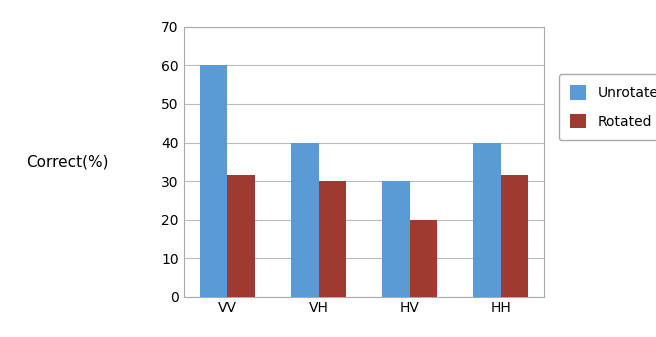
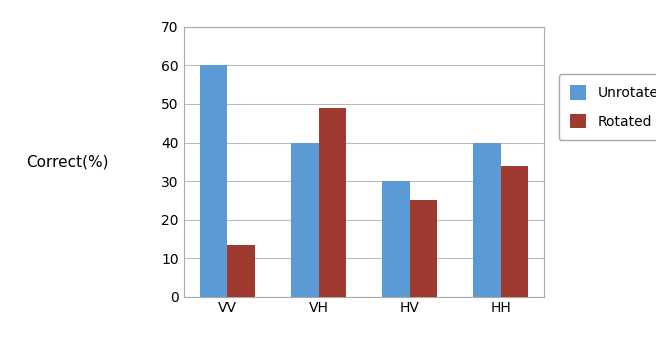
Rotated/VV: 31.5 -> 13.5
Rotated/VH: 30.0 -> 49.0
Rotated/HV: 20.0 -> 25.0
Rotated/HH: 31.5 -> 34.0
